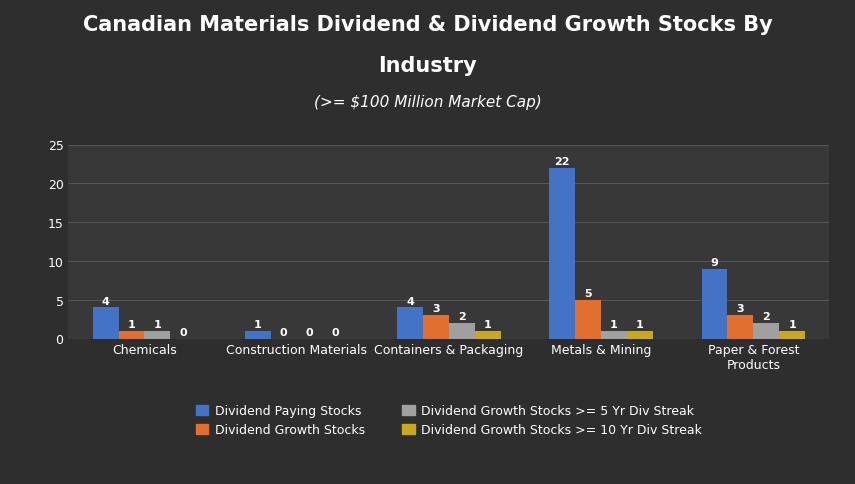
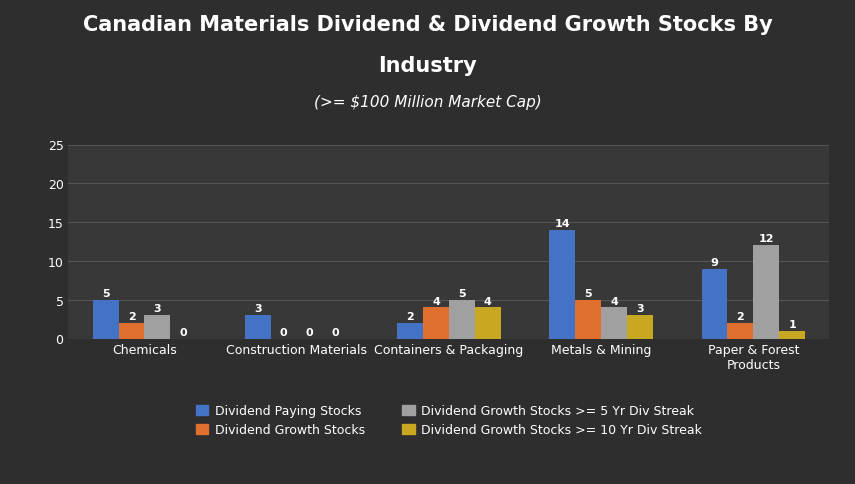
Dividend Paying Stocks/Chemicals: 4 -> 5
Dividend Growth Stocks/Chemicals: 1 -> 2
Dividend Growth Stocks >= 5 Yr Div Streak/Chemicals: 1 -> 3
Dividend Paying Stocks/Construction Materials: 1 -> 3
Dividend Paying Stocks/Containers & Packaging: 4 -> 2
Dividend Growth Stocks/Containers & Packaging: 3 -> 4
Dividend Growth Stocks >= 5 Yr Div Streak/Containers & Packaging: 2 -> 5
Dividend Growth Stocks >= 10 Yr Div Streak/Containers & Packaging: 1 -> 4
Dividend Paying Stocks/Metals & Mining: 22 -> 14
Dividend Growth Stocks >= 5 Yr Div Streak/Metals & Mining: 1 -> 4
Dividend Growth Stocks >= 10 Yr Div Streak/Metals & Mining: 1 -> 3
Dividend Growth Stocks/Paper & Forest Products: 3 -> 2
Dividend Growth Stocks >= 5 Yr Div Streak/Paper & Forest Products: 2 -> 12
